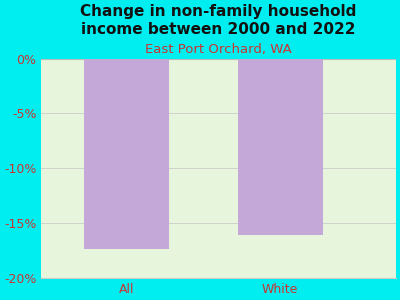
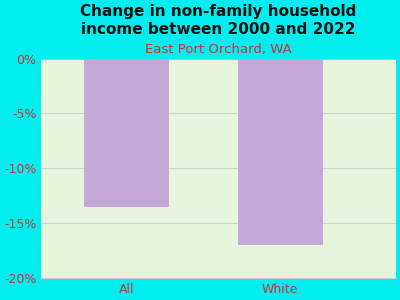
All: -17.4% -> -13.5%
White: -16.1% -> -17.0%
